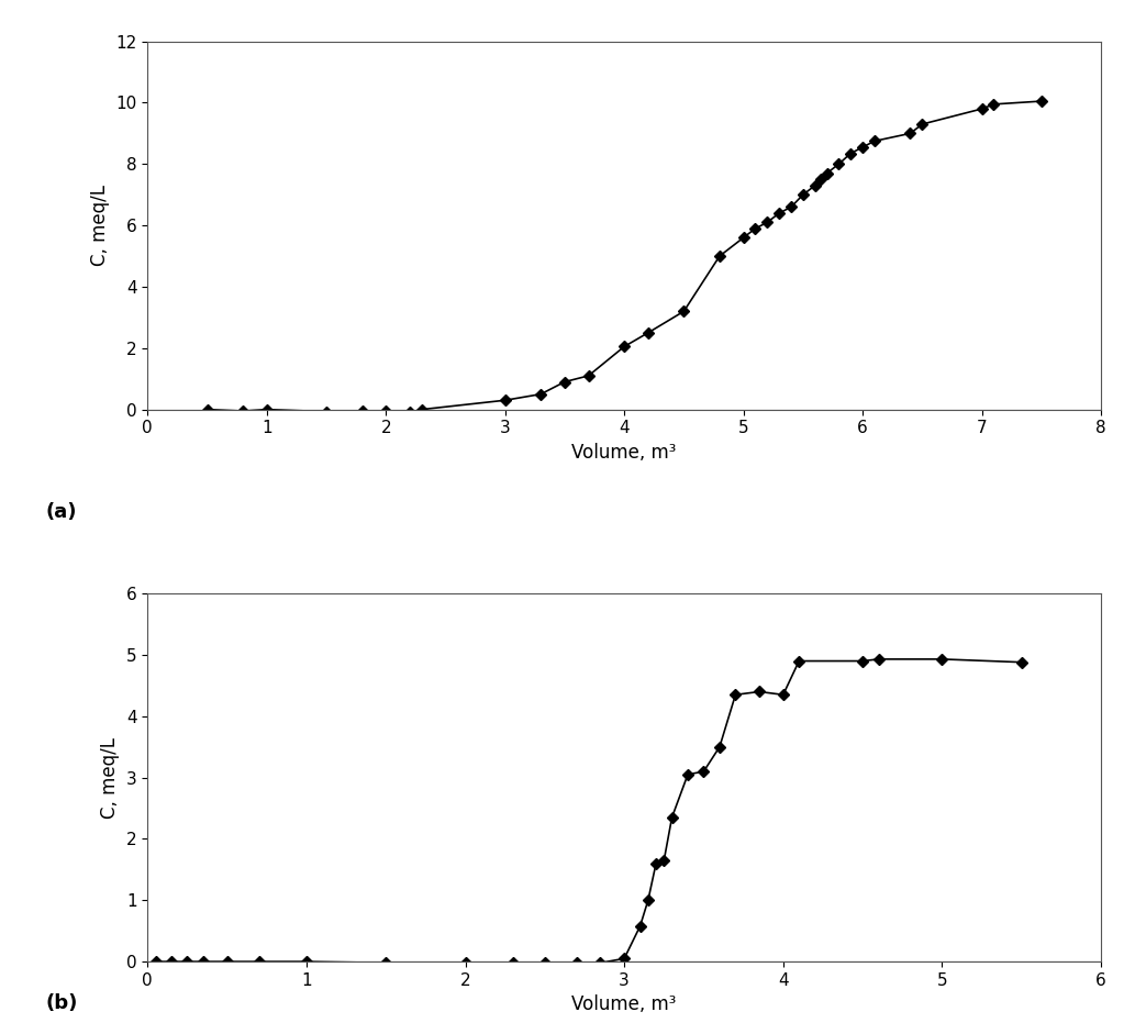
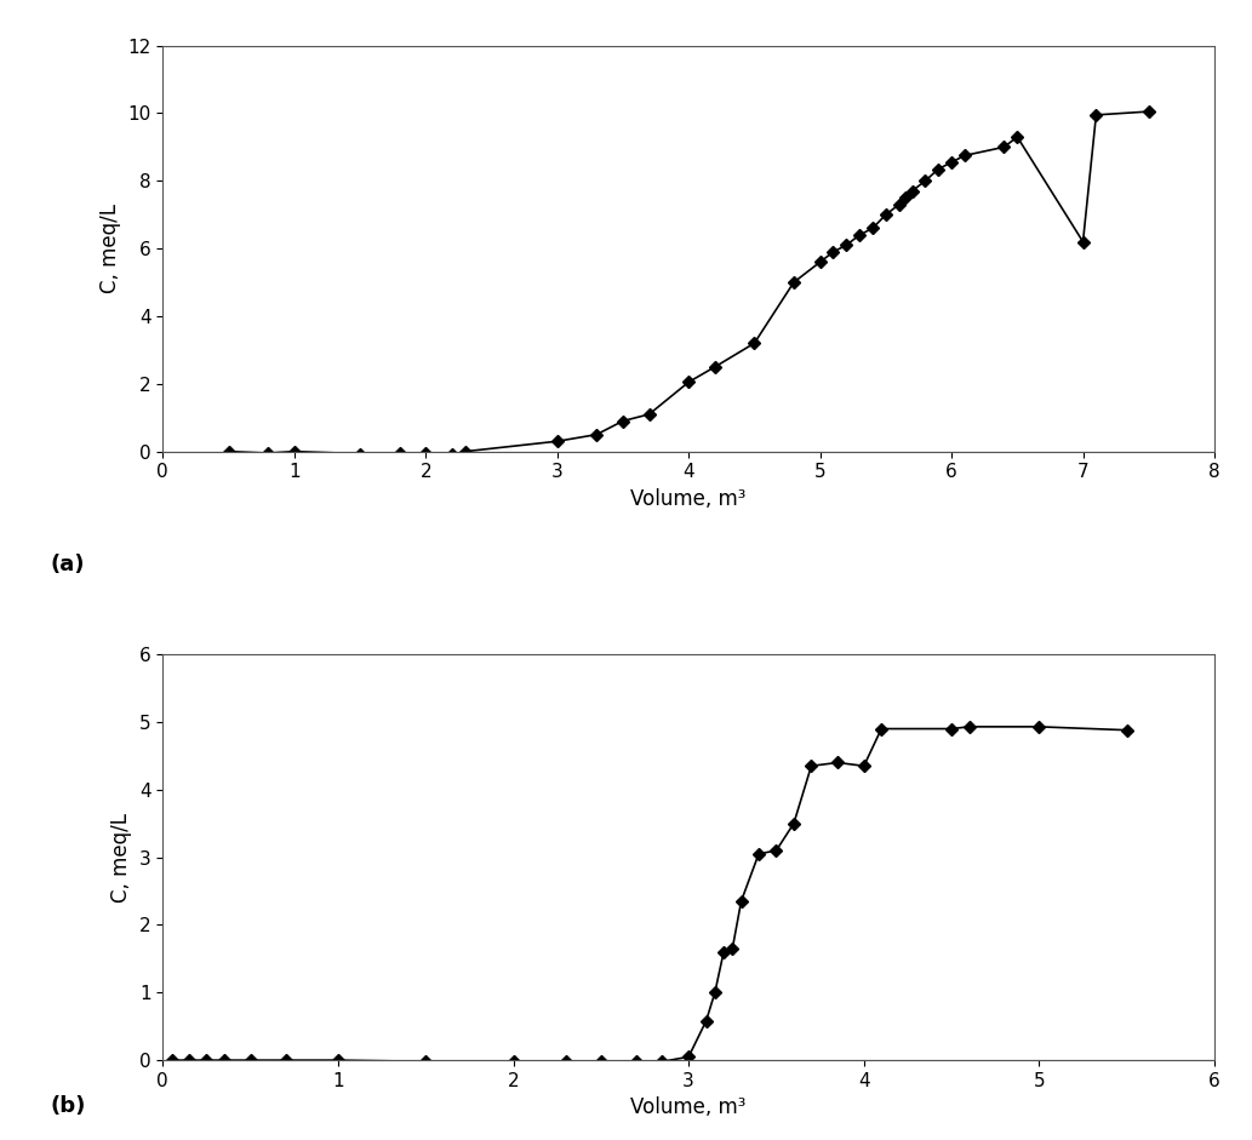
7: 9.80 -> 6.20
